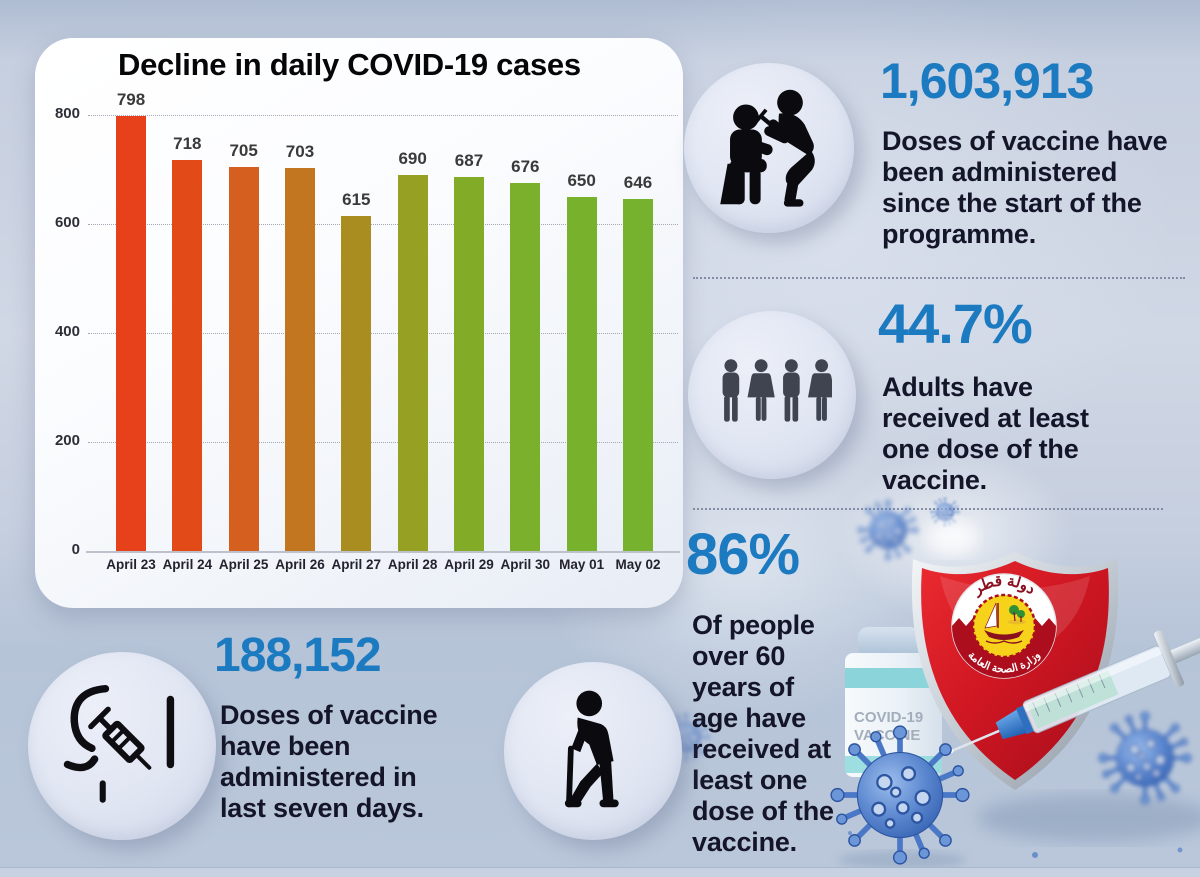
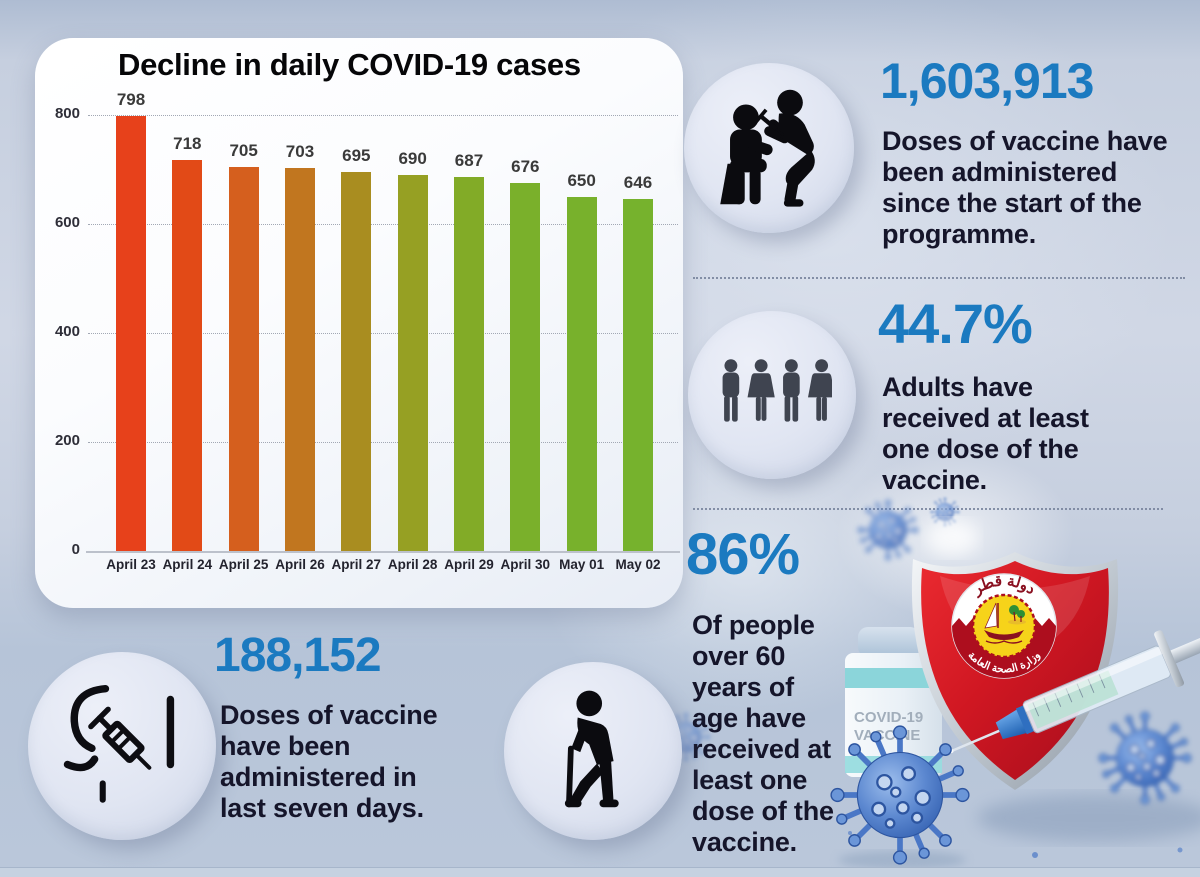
April 27: 615 -> 695
